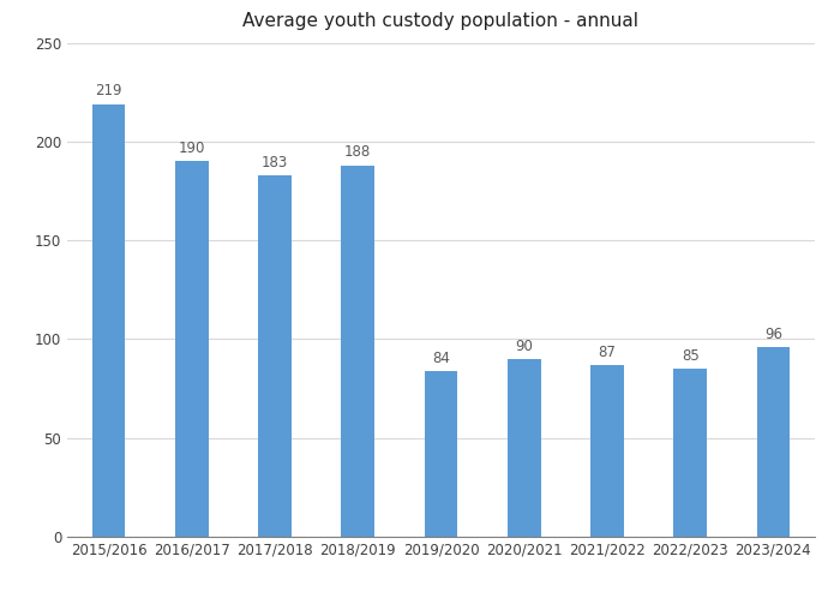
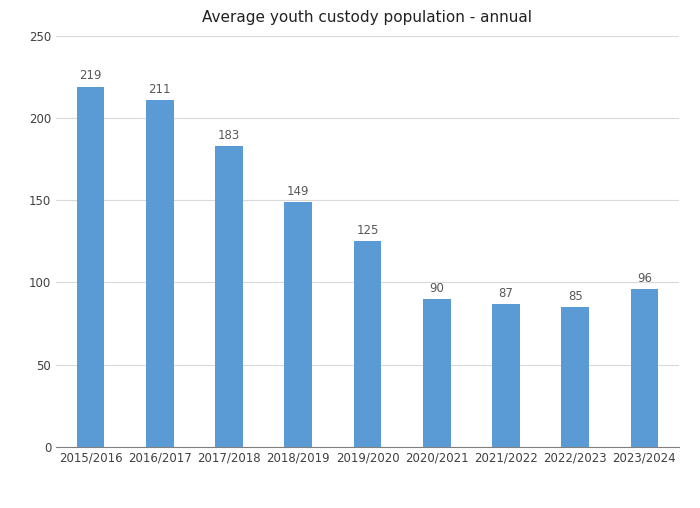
2016/2017: 190 -> 211
2018/2019: 188 -> 149
2019/2020: 84 -> 125
